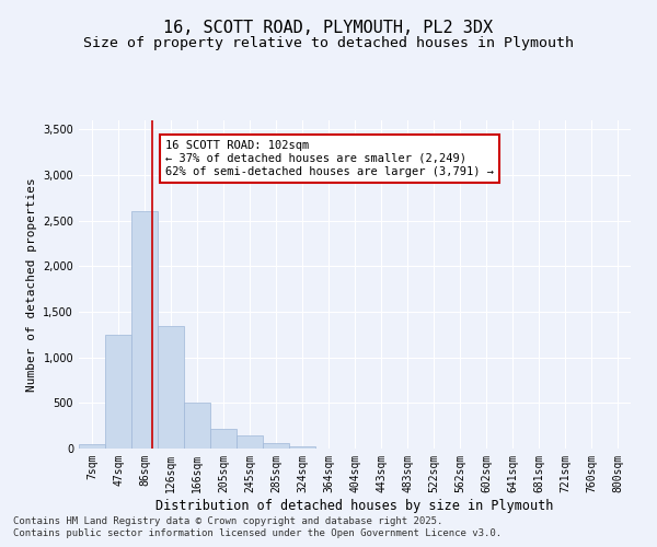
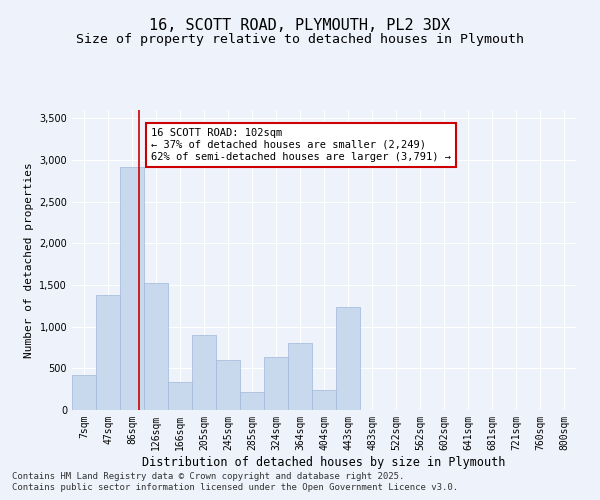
7sqm: 50 -> 420
47sqm: 1,250 -> 1,380
86sqm: 2,600 -> 2,920
126sqm: 1,350 -> 1,520
166sqm: 500 -> 340
205sqm: 220 -> 900
245sqm: 150 -> 600
285sqm: 60 -> 220
324sqm: 20 -> 640
364sqm: 0 -> 800
404sqm: 0 -> 240
443sqm: 0 -> 1,240
